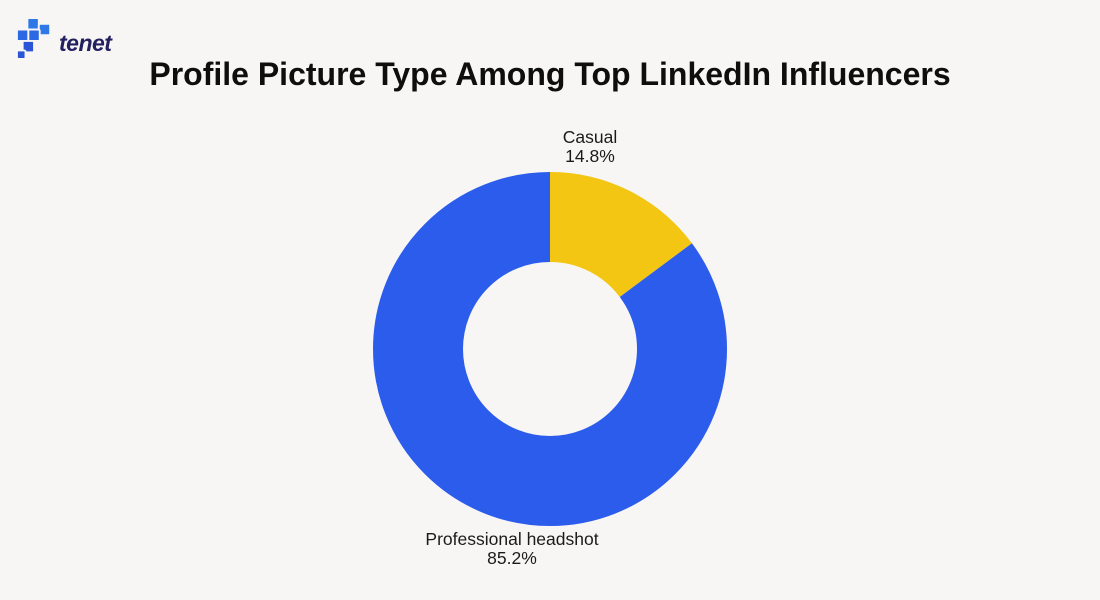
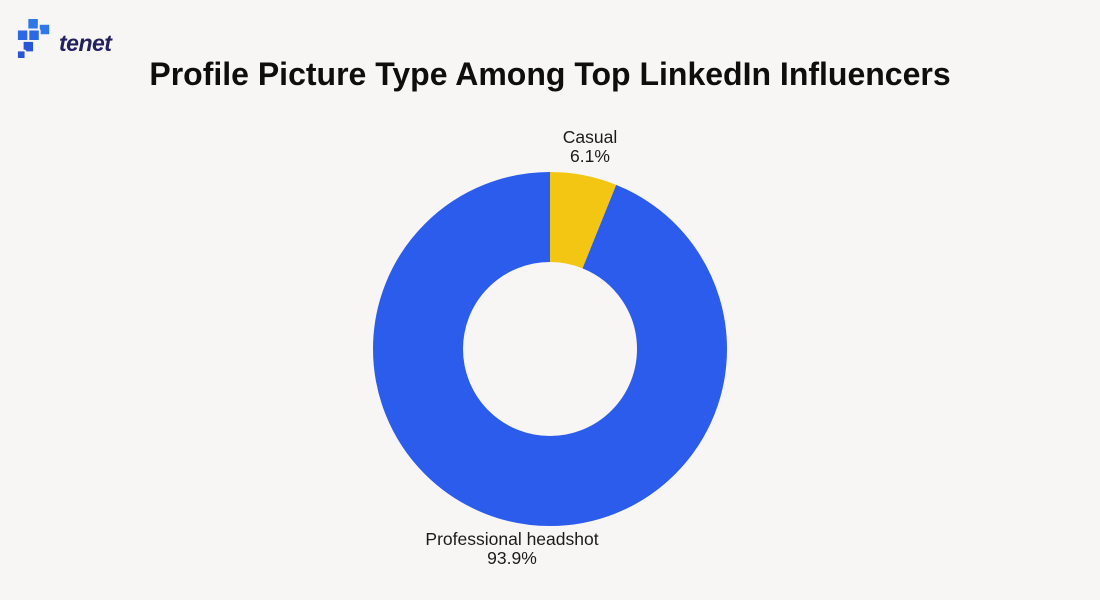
Casual: 14.8% -> 6.1%
Professional headshot: 85.2% -> 93.9%
